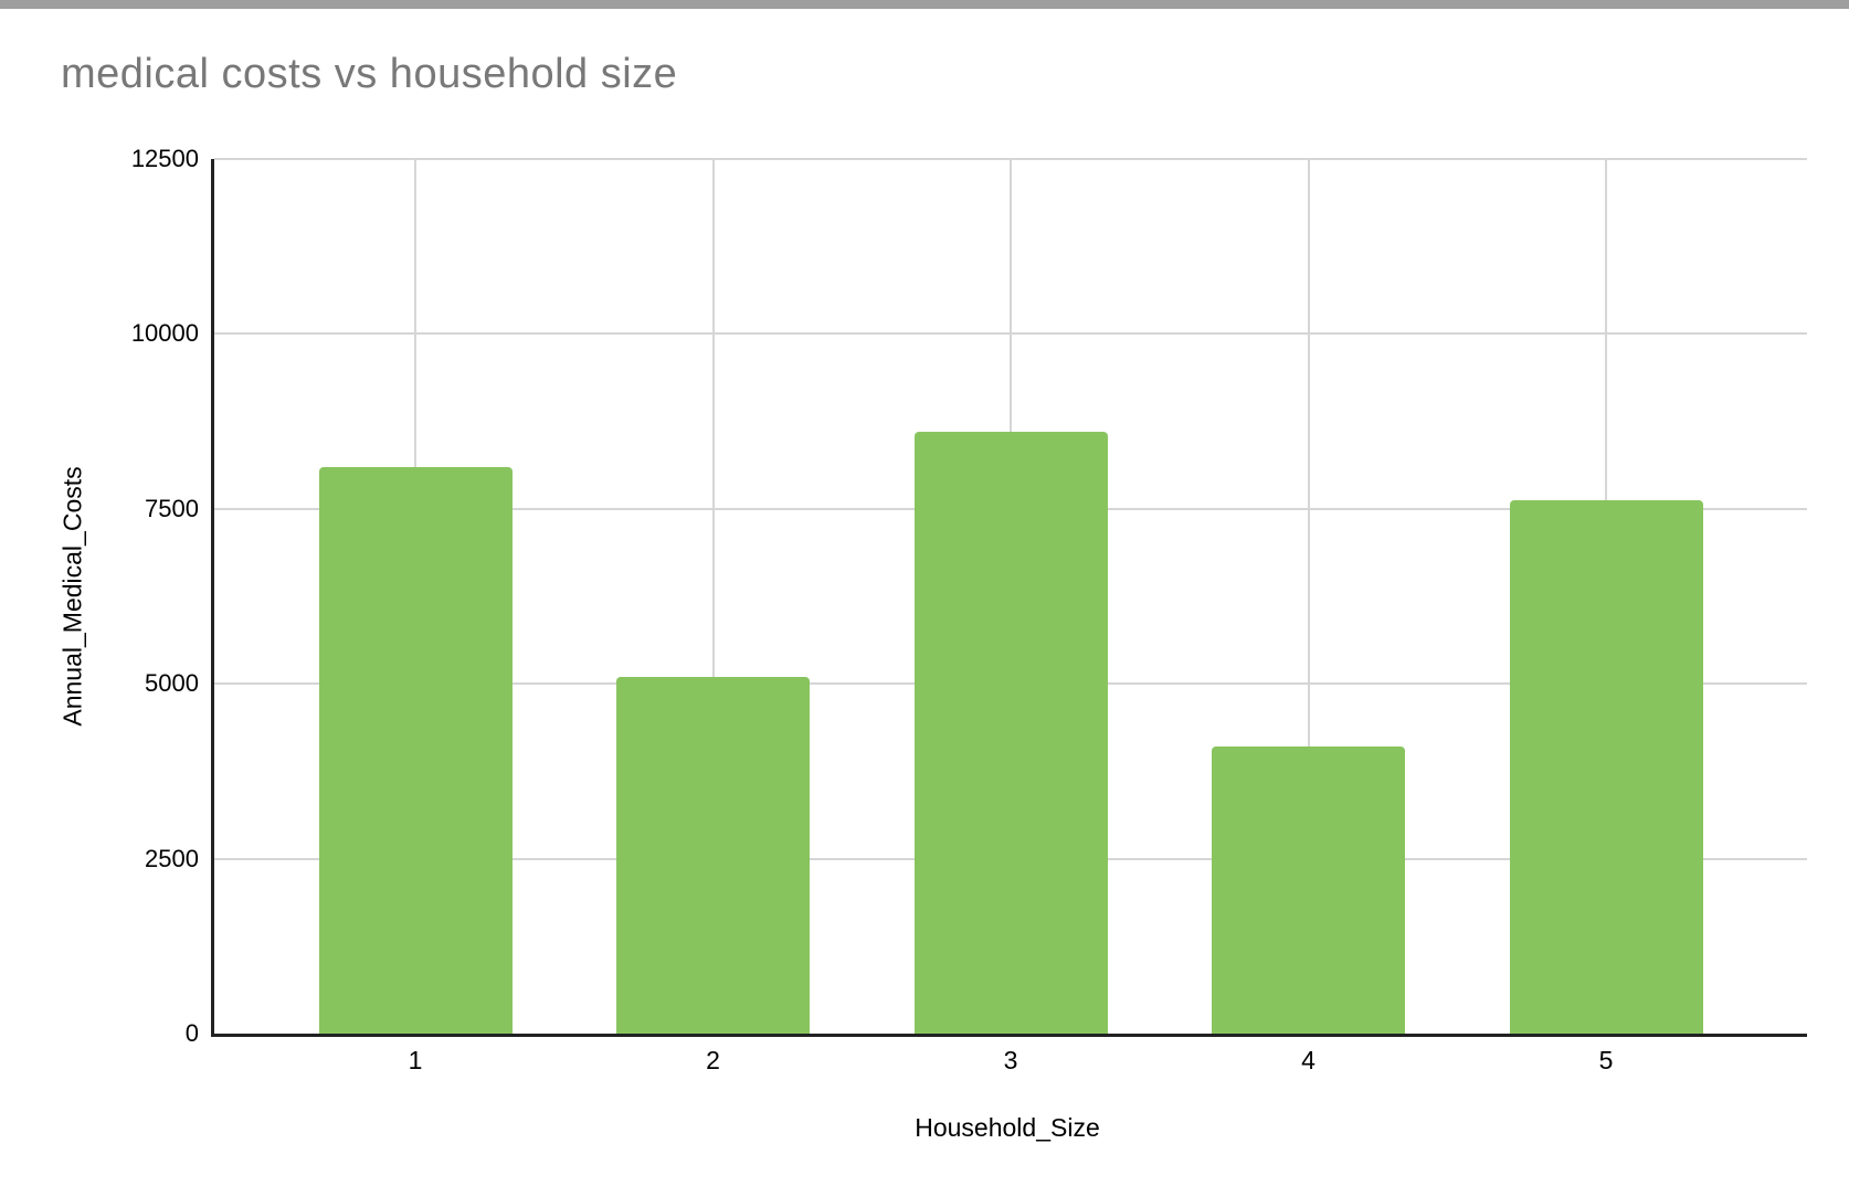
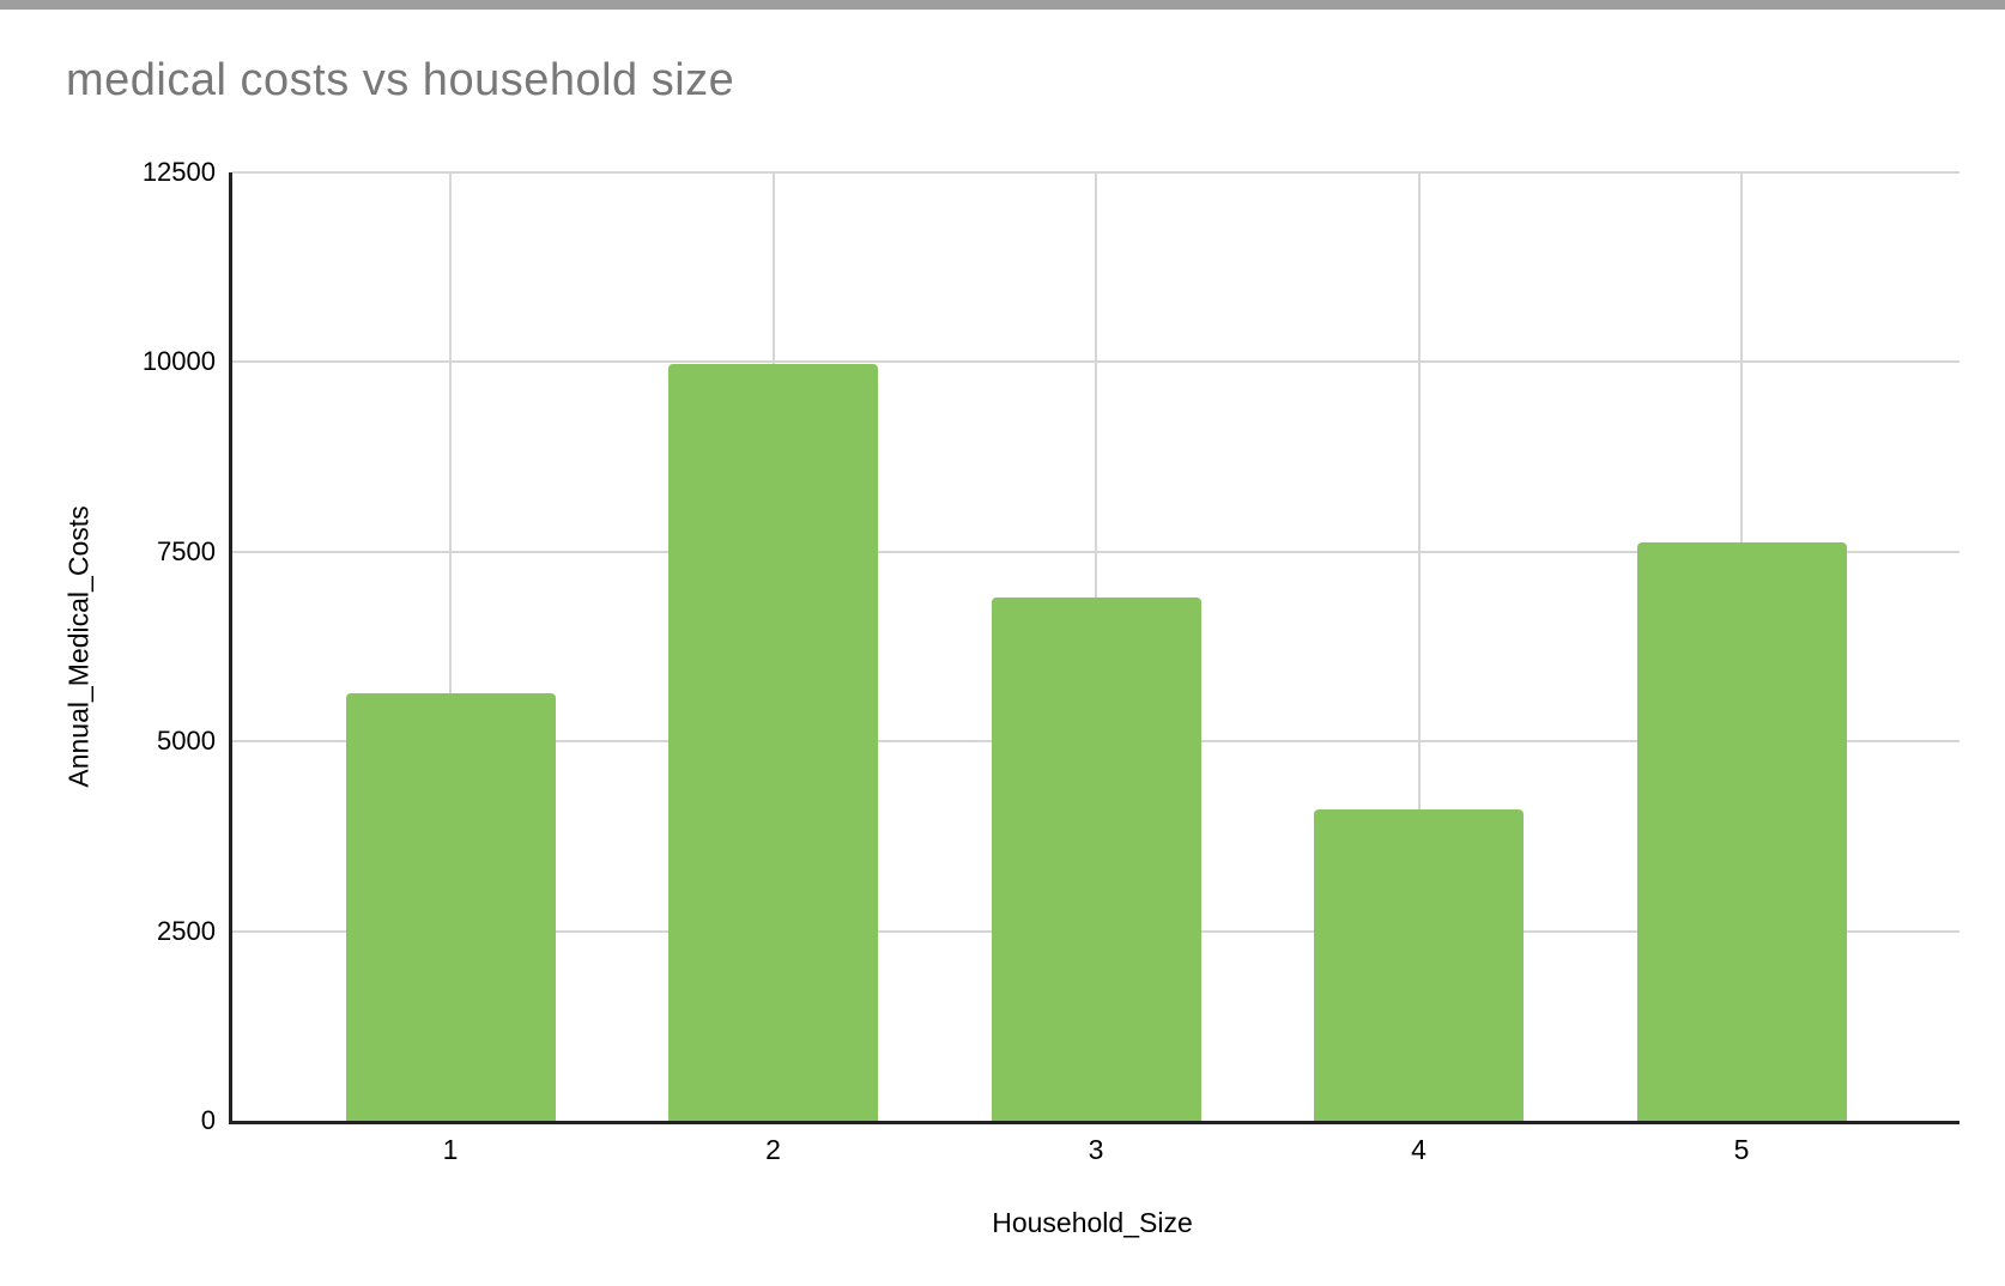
1: 8100 -> 5600
2: 5100 -> 10000
3: 8600 -> 6900
